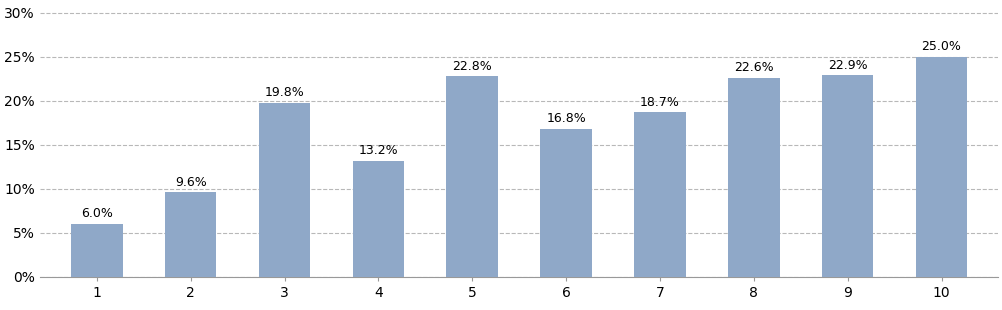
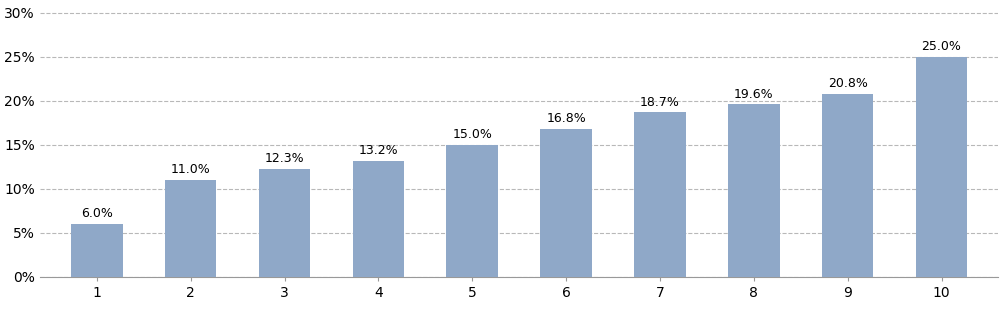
2: 9.6% -> 11.0%
3: 19.8% -> 12.3%
5: 22.8% -> 15.0%
8: 22.6% -> 19.6%
9: 22.9% -> 20.8%
